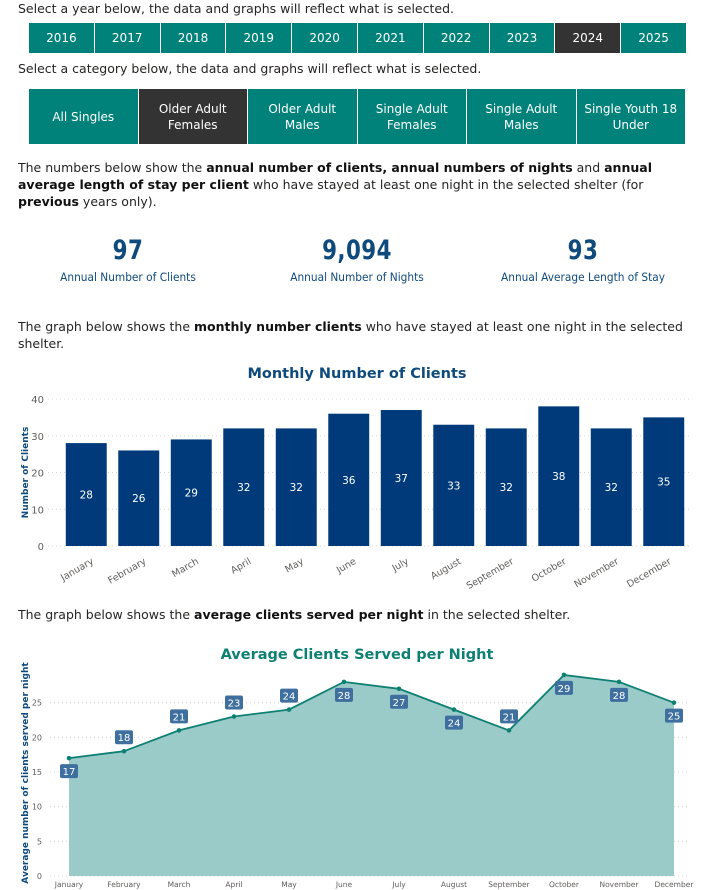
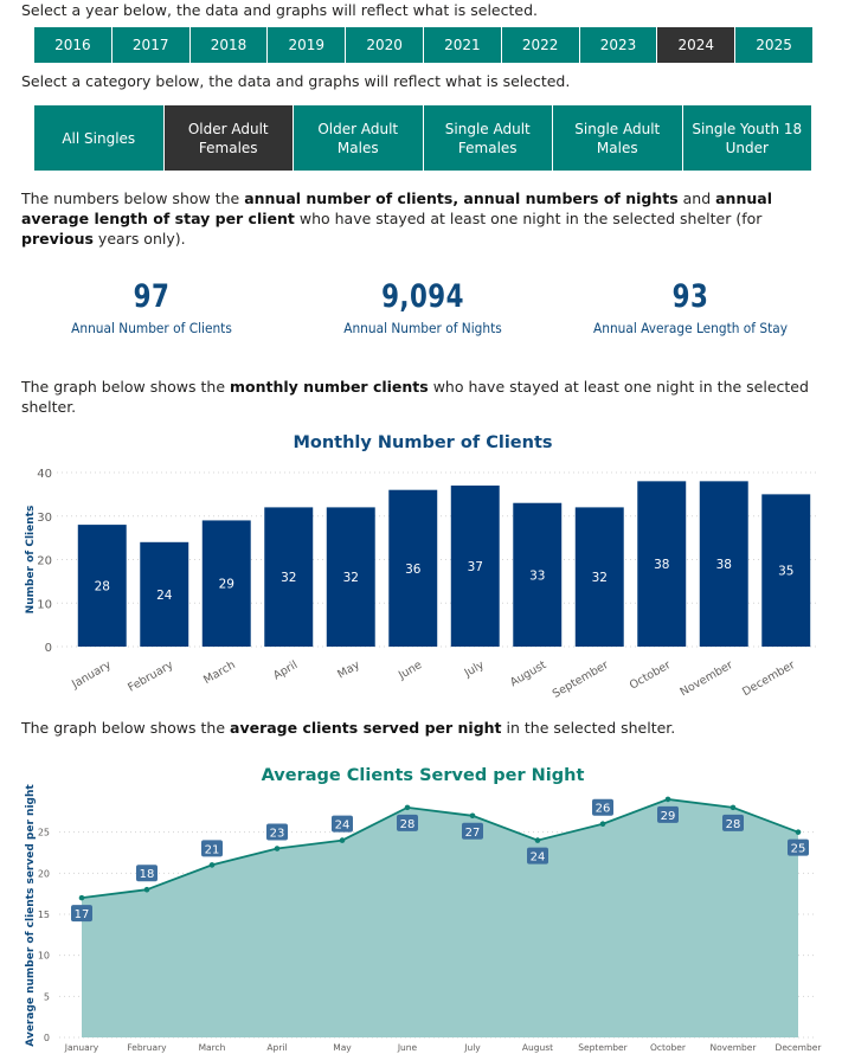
Monthly Number of Clients/February: 26 -> 24
Monthly Number of Clients/November: 32 -> 38
Average Clients Served per Night/September: 21 -> 26
